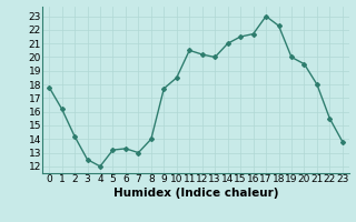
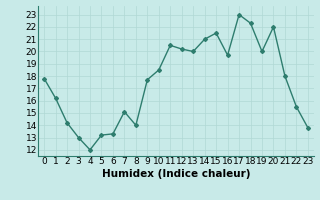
3: 12.5 -> 13.0
7: 13.0 -> 15.1
16: 21.7 -> 19.7
20: 19.5 -> 22.0
